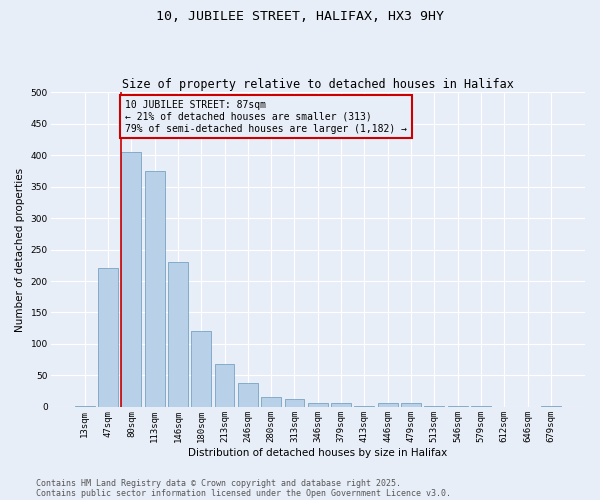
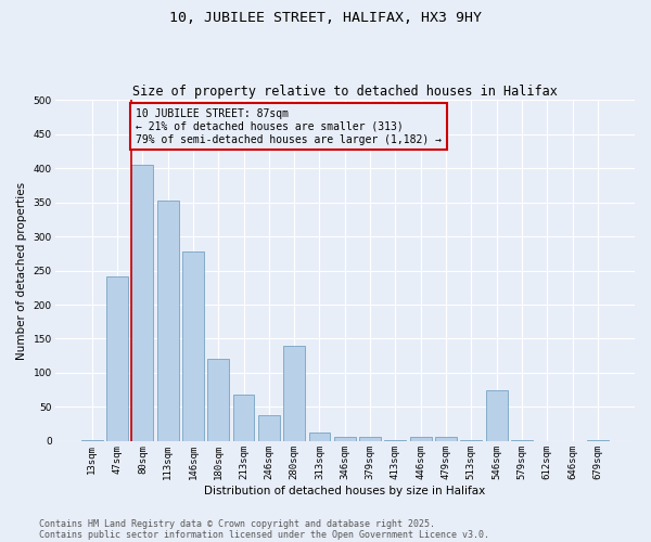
47sqm: 220 -> 242
113sqm: 375 -> 352
146sqm: 230 -> 278
280sqm: 16 -> 140
546sqm: 1 -> 74
